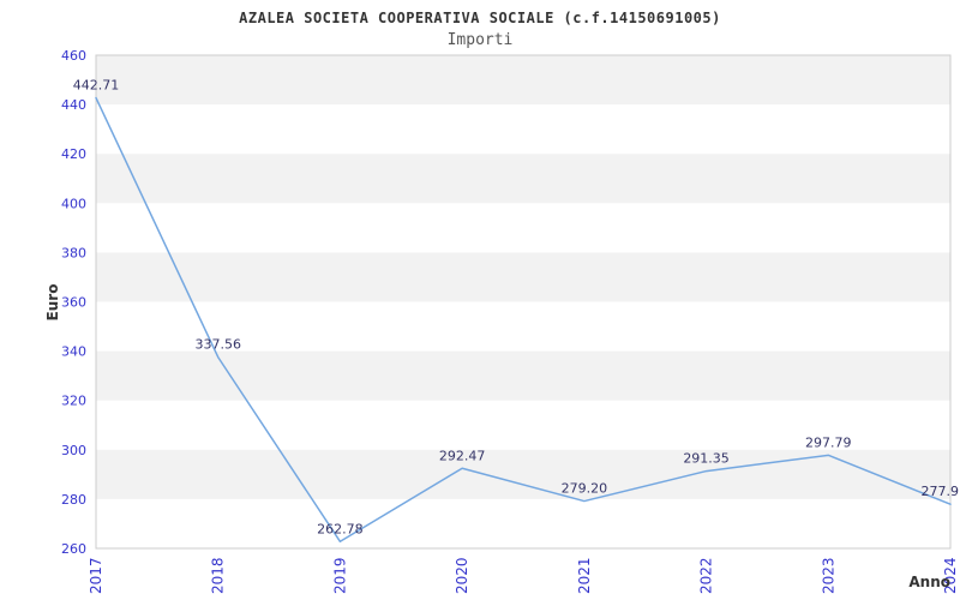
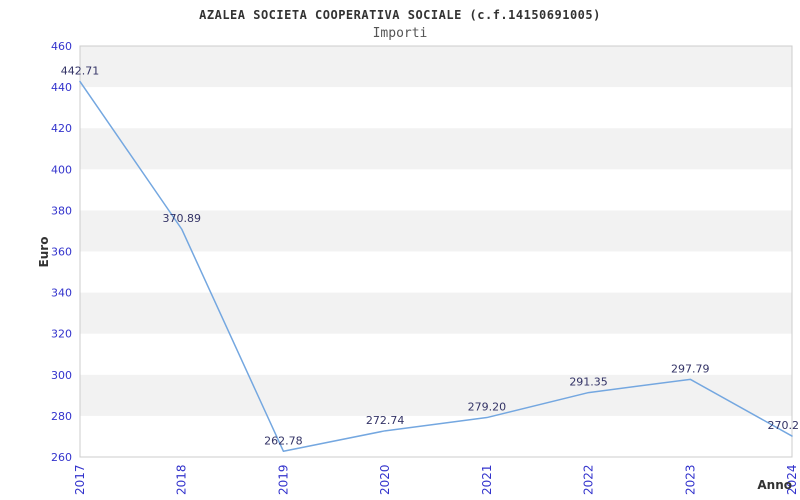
2018: 337.56 -> 370.89
2020: 292.47 -> 272.74
2024: 277.9 -> 270.2
